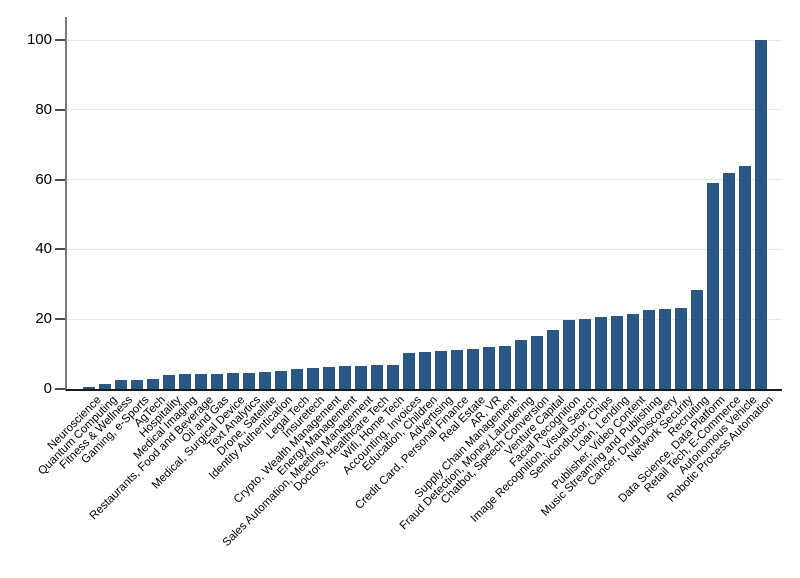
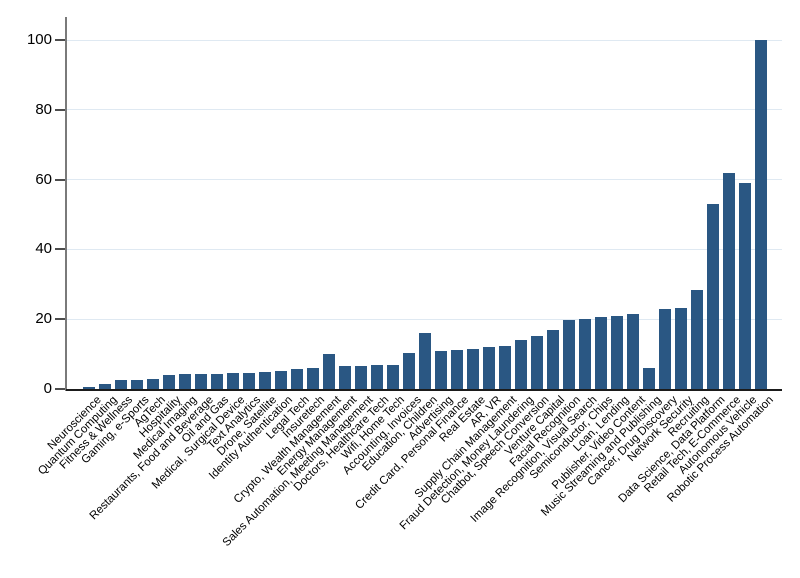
Crypto, Wealth Management: 6 -> 10
Education, Children: 10 -> 16
Music Streaming and Publishing: 22 -> 6
Data Science, Data Platform: 59 -> 53
Autonomous Vehicle: 64 -> 59
